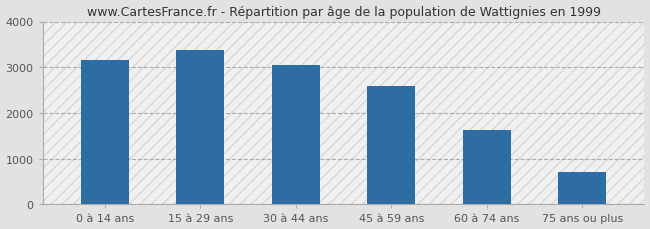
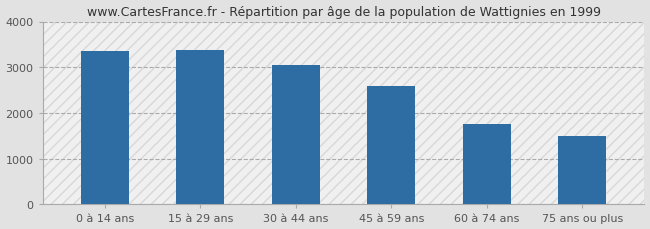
0 à 14 ans: 3150 -> 3350
60 à 74 ans: 1620 -> 1750
75 ans ou plus: 700 -> 1500
